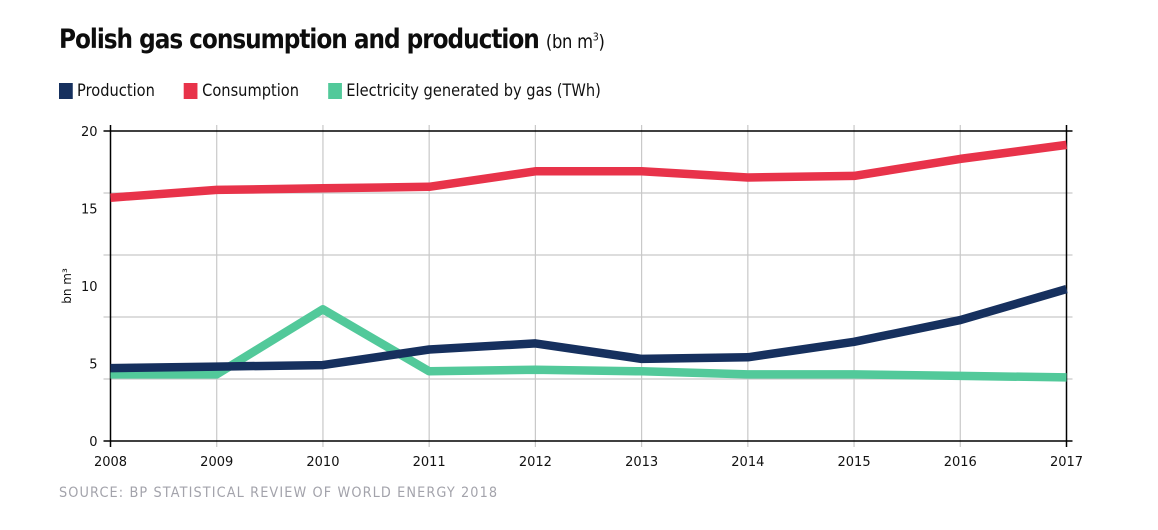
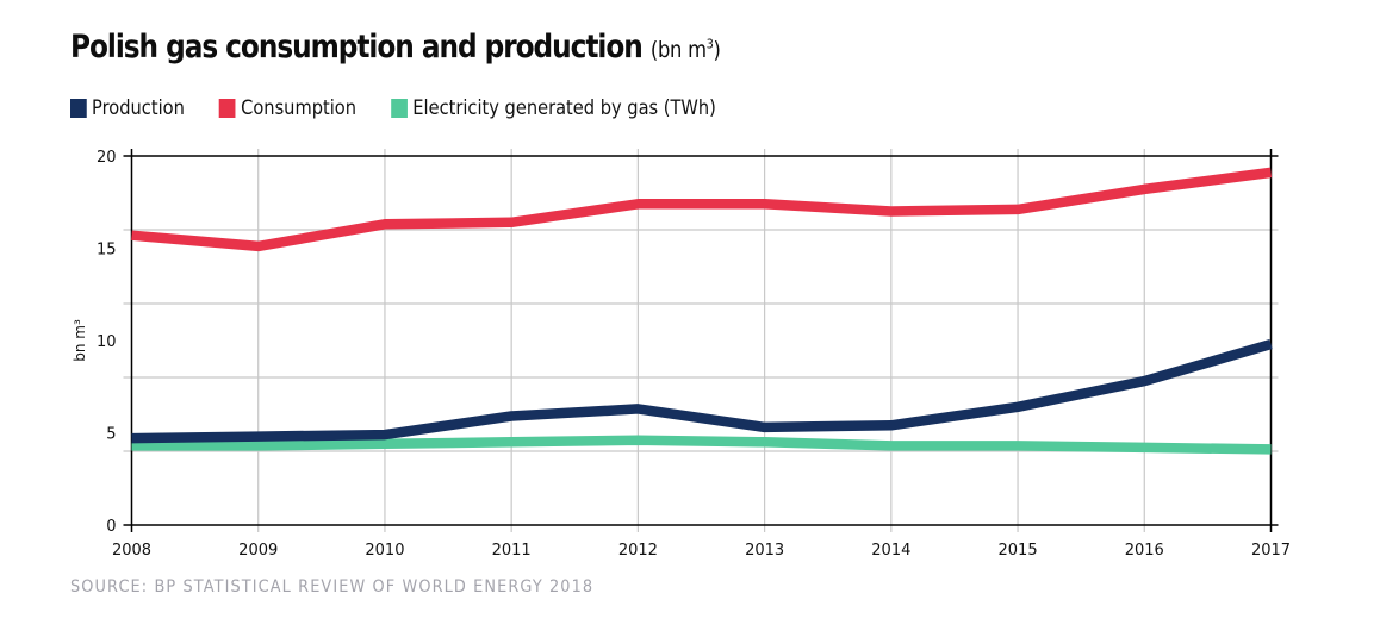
Consumption/2009: 16.2 -> 15.1
Electricity generated by gas (TWh)/2010: 8.5 -> 4.4
